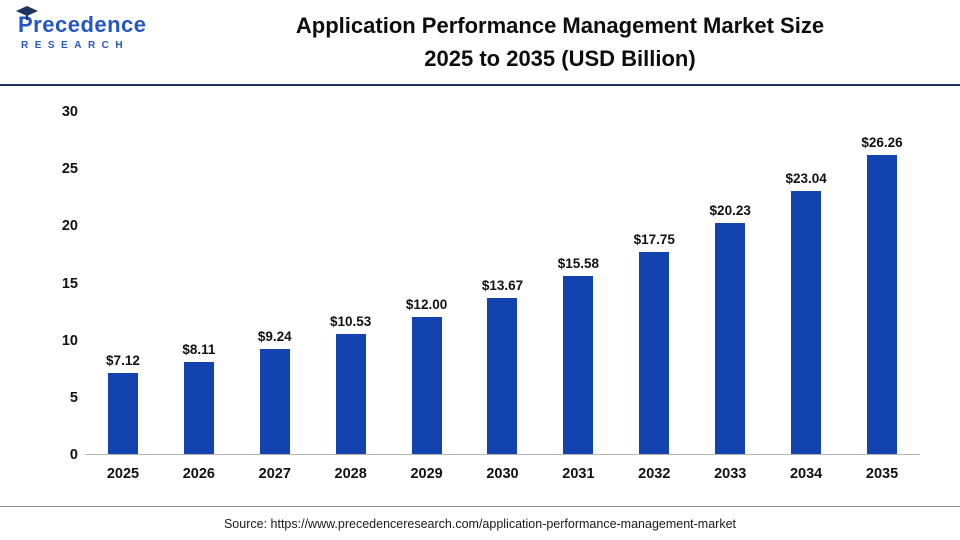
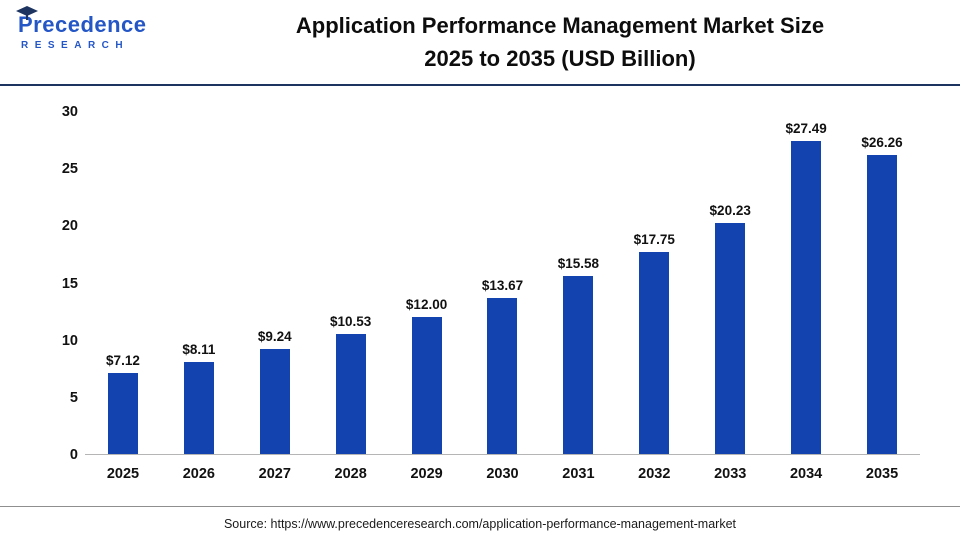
2034: $23.04 -> $27.49
